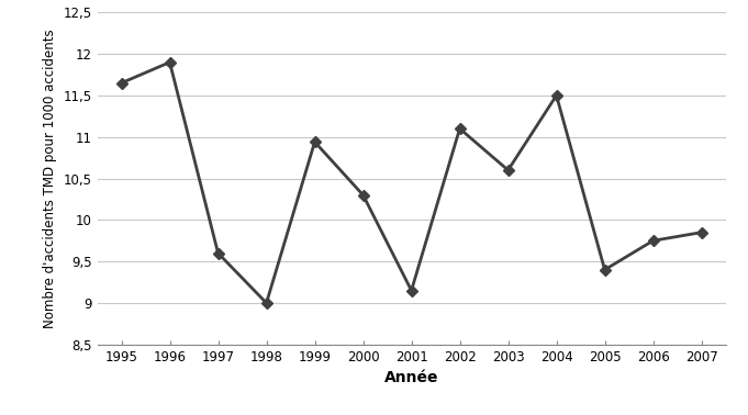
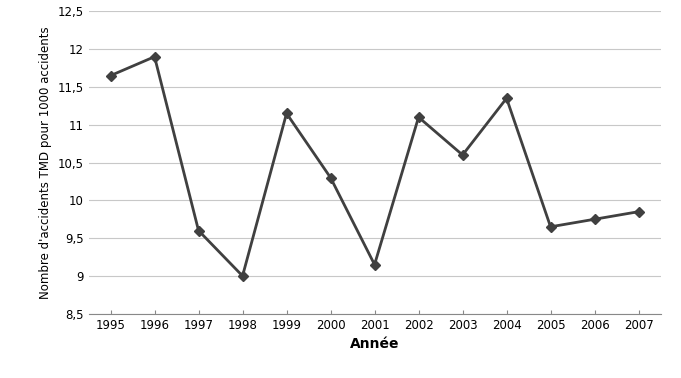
1999: 10,94 -> 11,15
2004: 11,50 -> 11,35
2005: 9,40 -> 9,65
